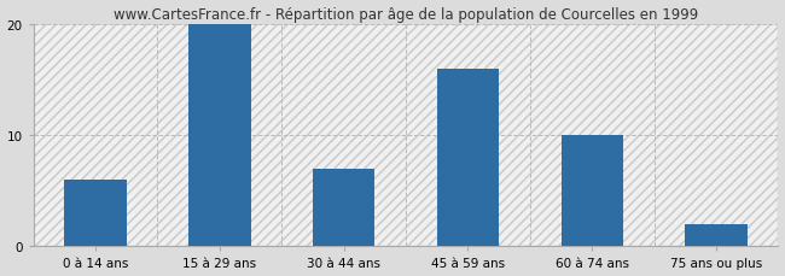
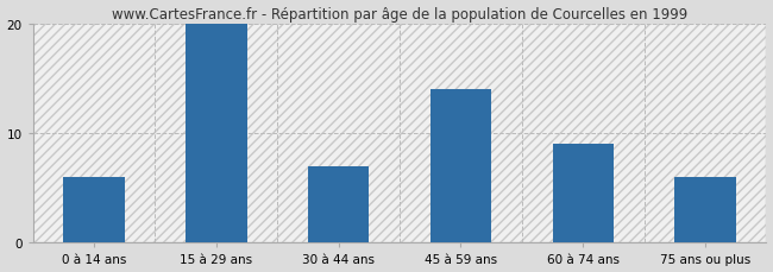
45 à 59 ans: 16 -> 14
60 à 74 ans: 10 -> 9
75 ans ou plus: 2 -> 6
